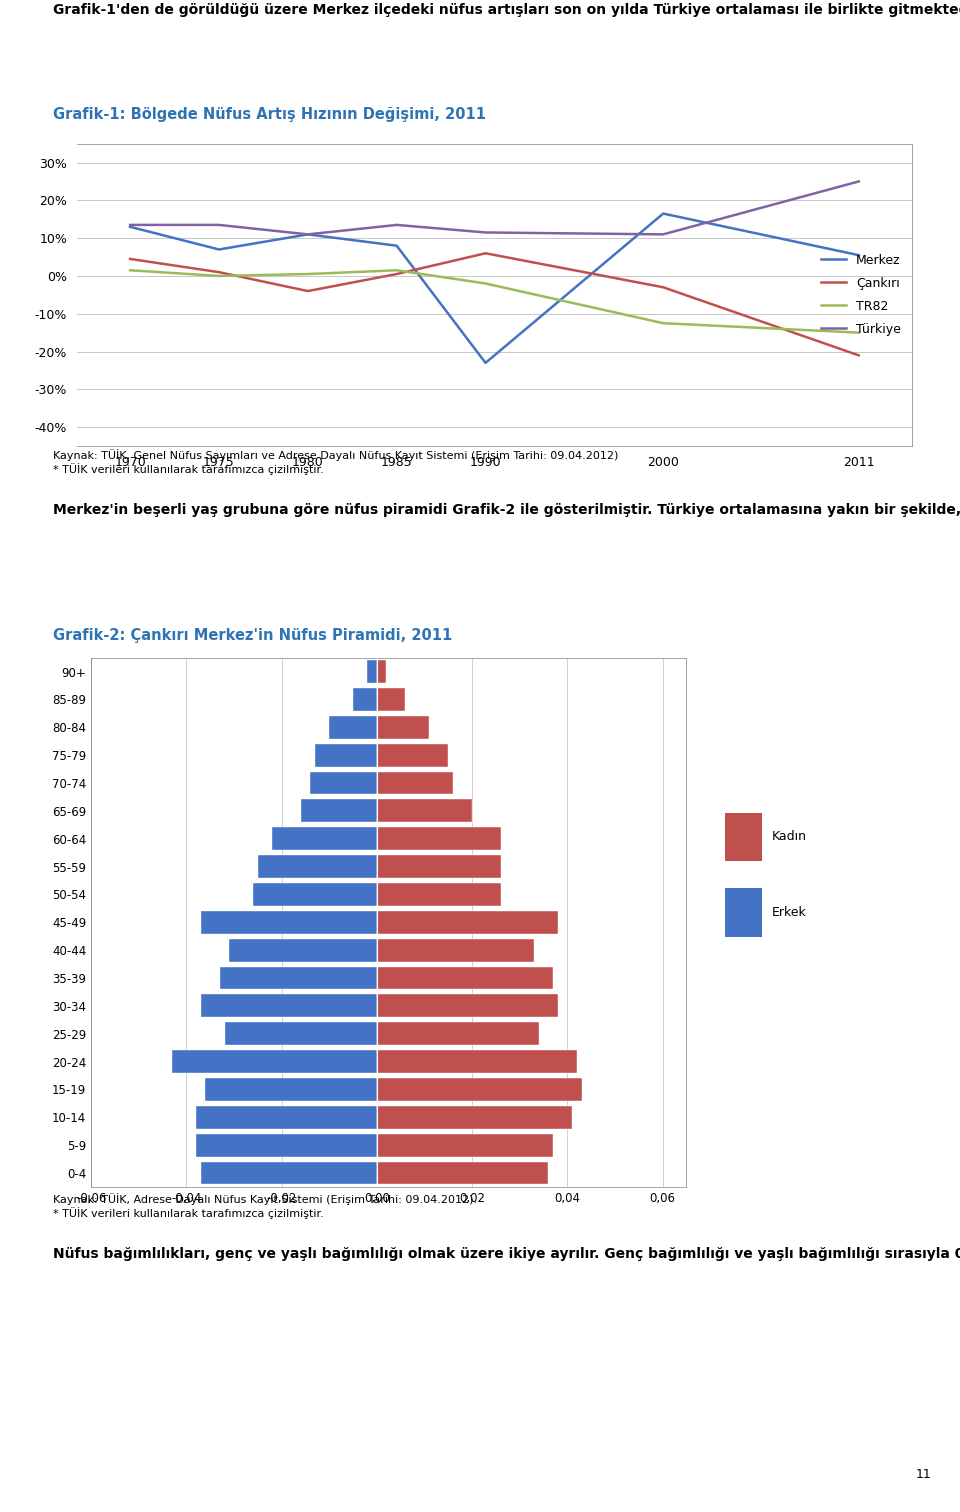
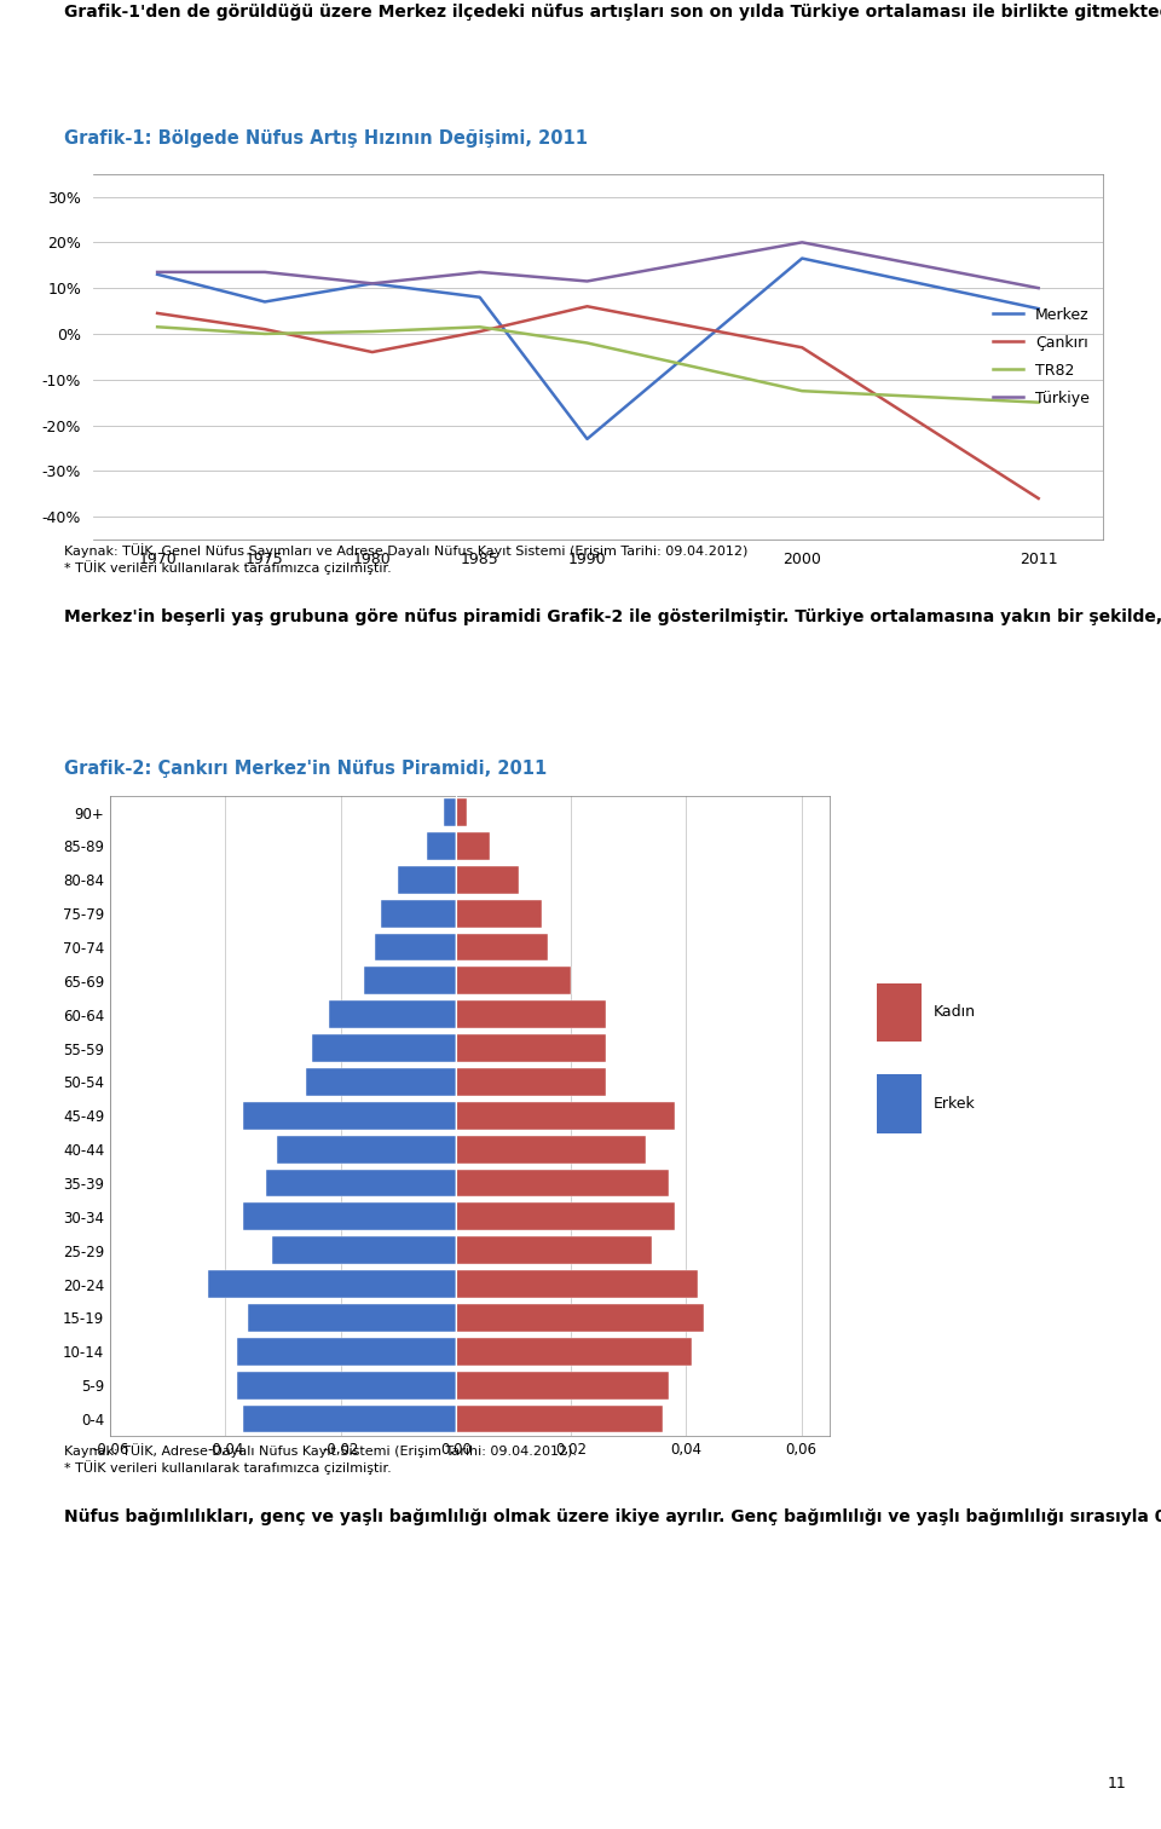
Türkiye/2000: 11.0% -> 20.0%
Çankırı/2011: -21.0% -> -36.0%
Türkiye/2011: 25.0% -> 10.0%
